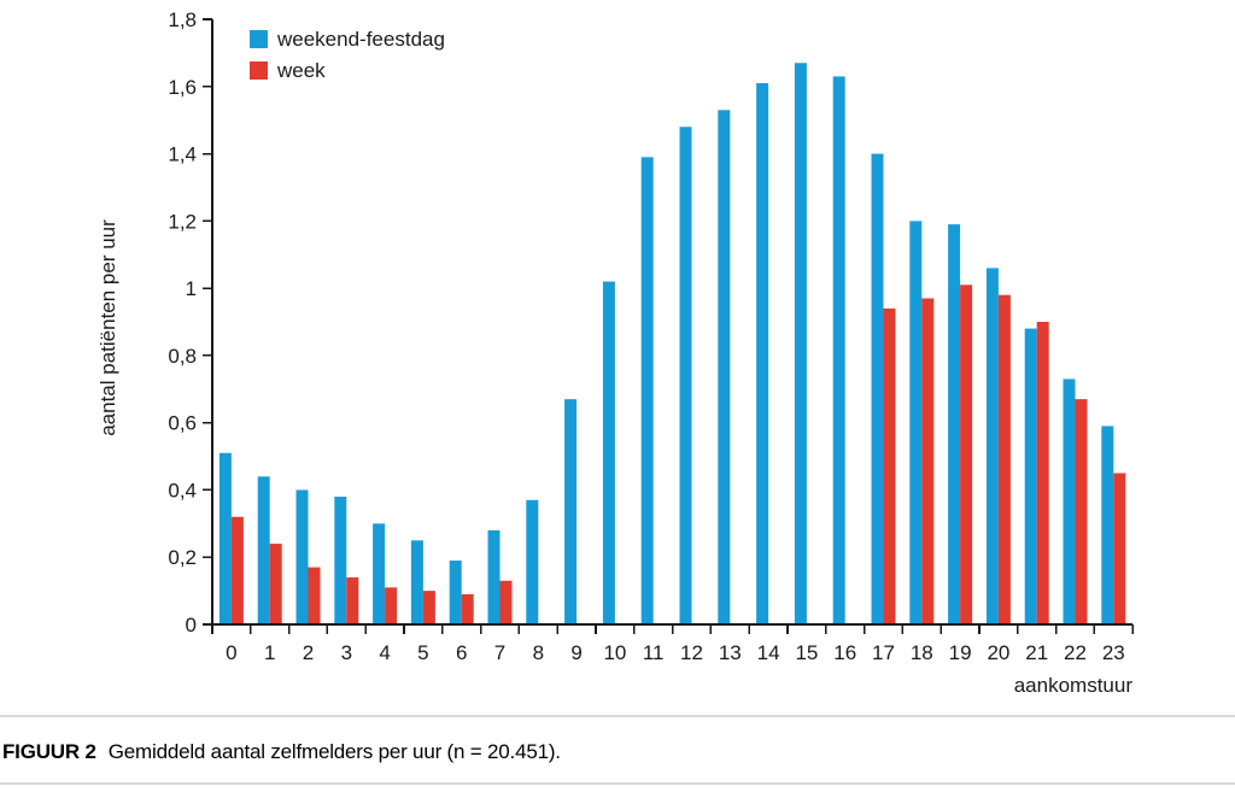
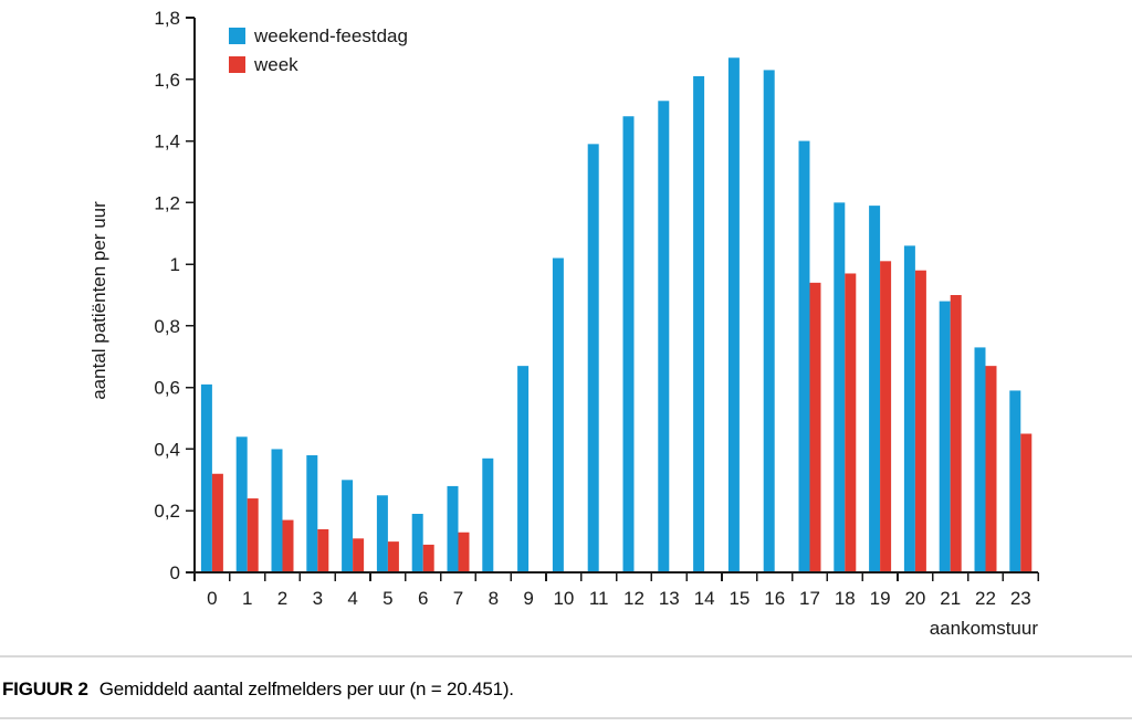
weekend-feestdag/0: 0,51 -> 0,61
